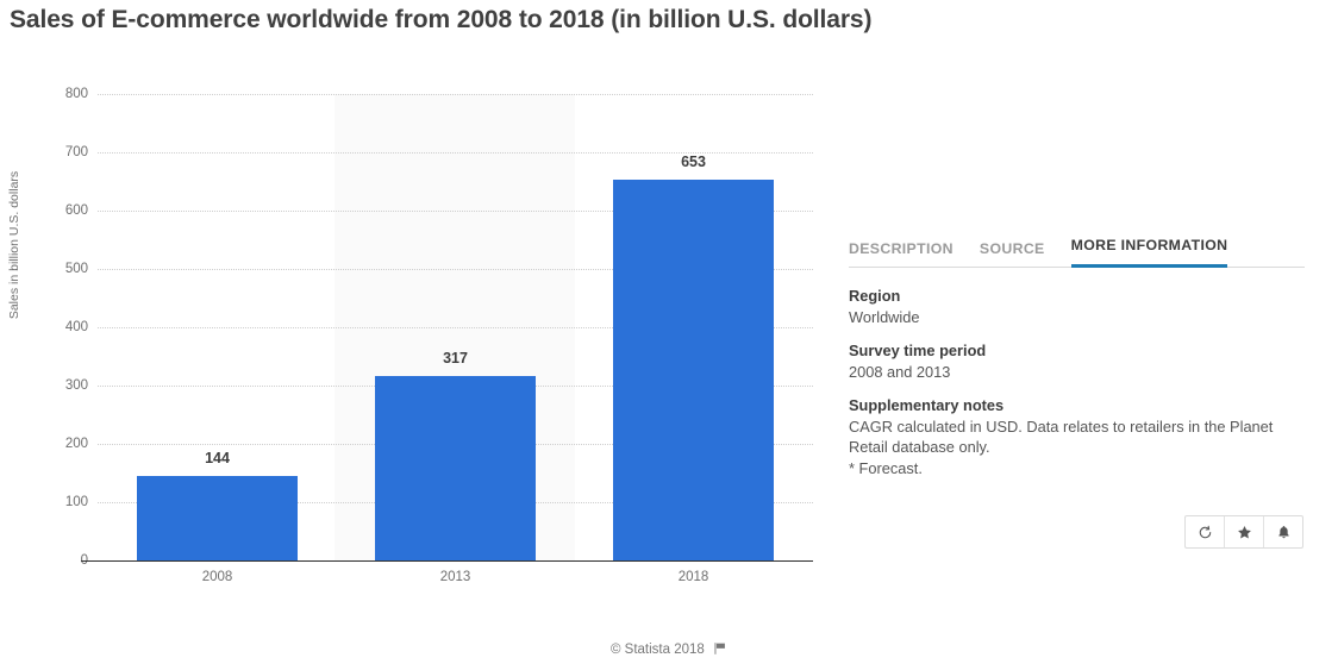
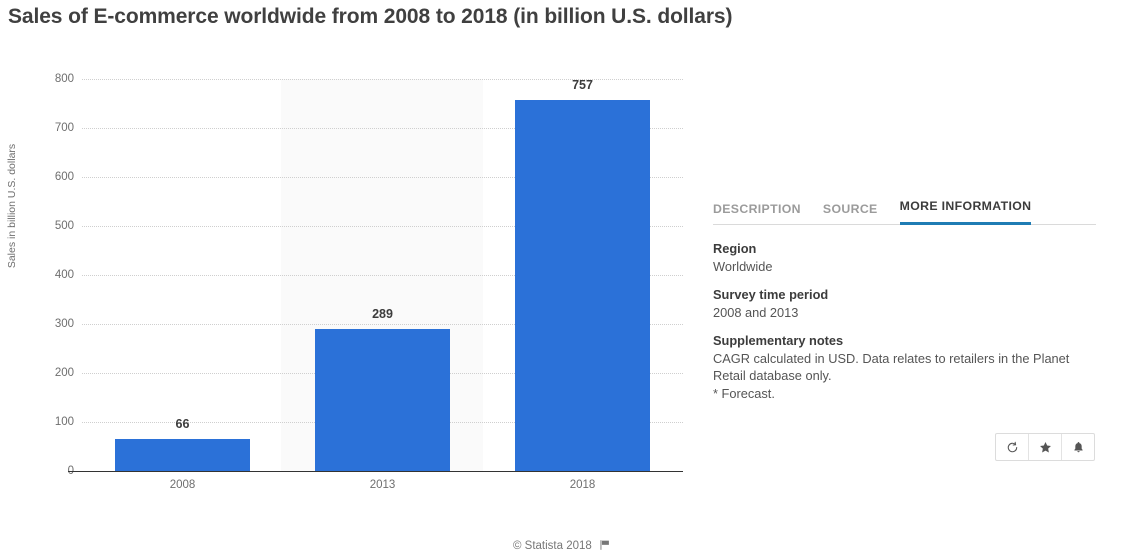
2008: 144 -> 66
2013: 317 -> 289
2018: 653 -> 757
